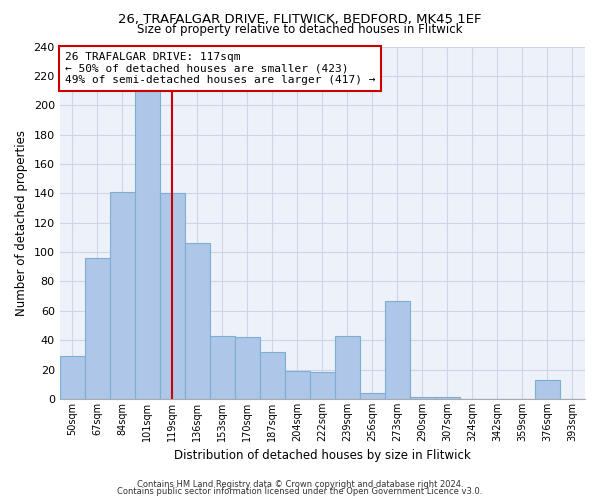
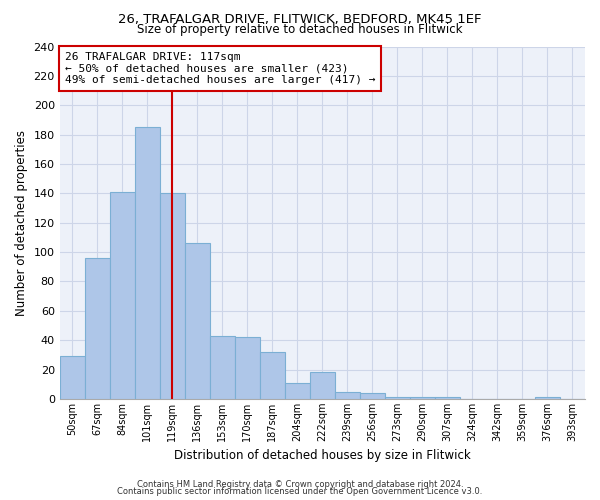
101sqm: 210 -> 185
204sqm: 19 -> 11
239sqm: 43 -> 5
273sqm: 67 -> 1
376sqm: 13 -> 1
